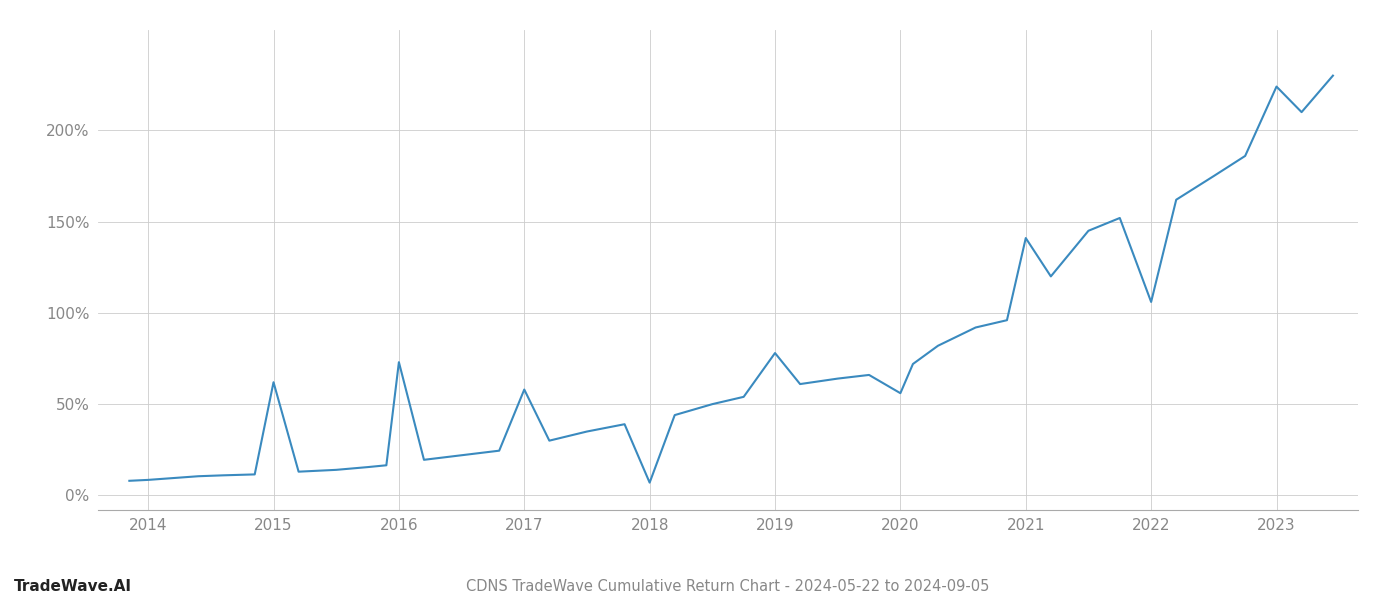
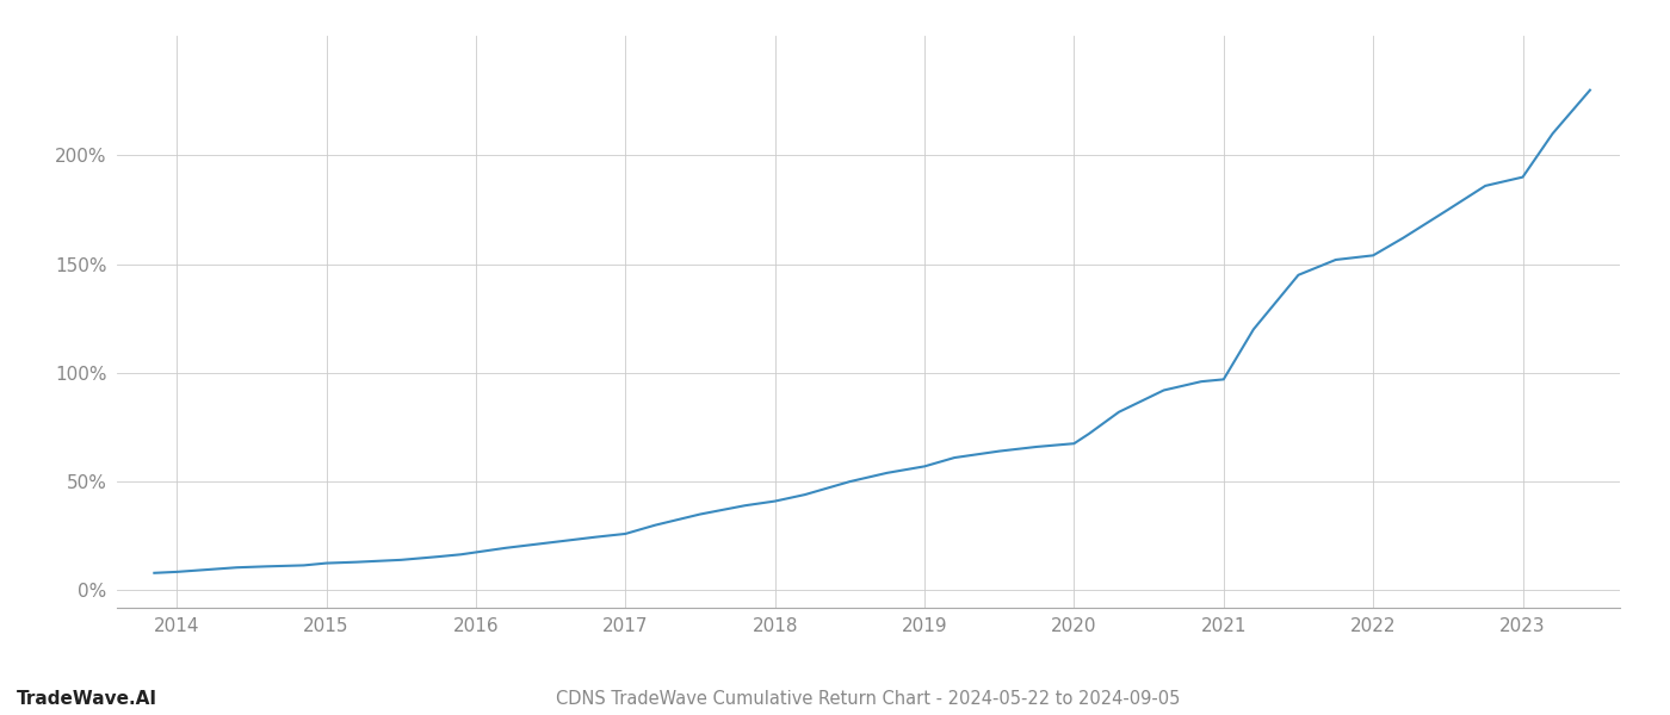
2015: 62% -> 12%
2016: 73% -> 18%
2017: 58% -> 26%
2018: 7% -> 41%
2019: 78% -> 57%
2020: 56% -> 68%
2021: 141% -> 97%
2022: 106% -> 154%
2023: 224% -> 190%
